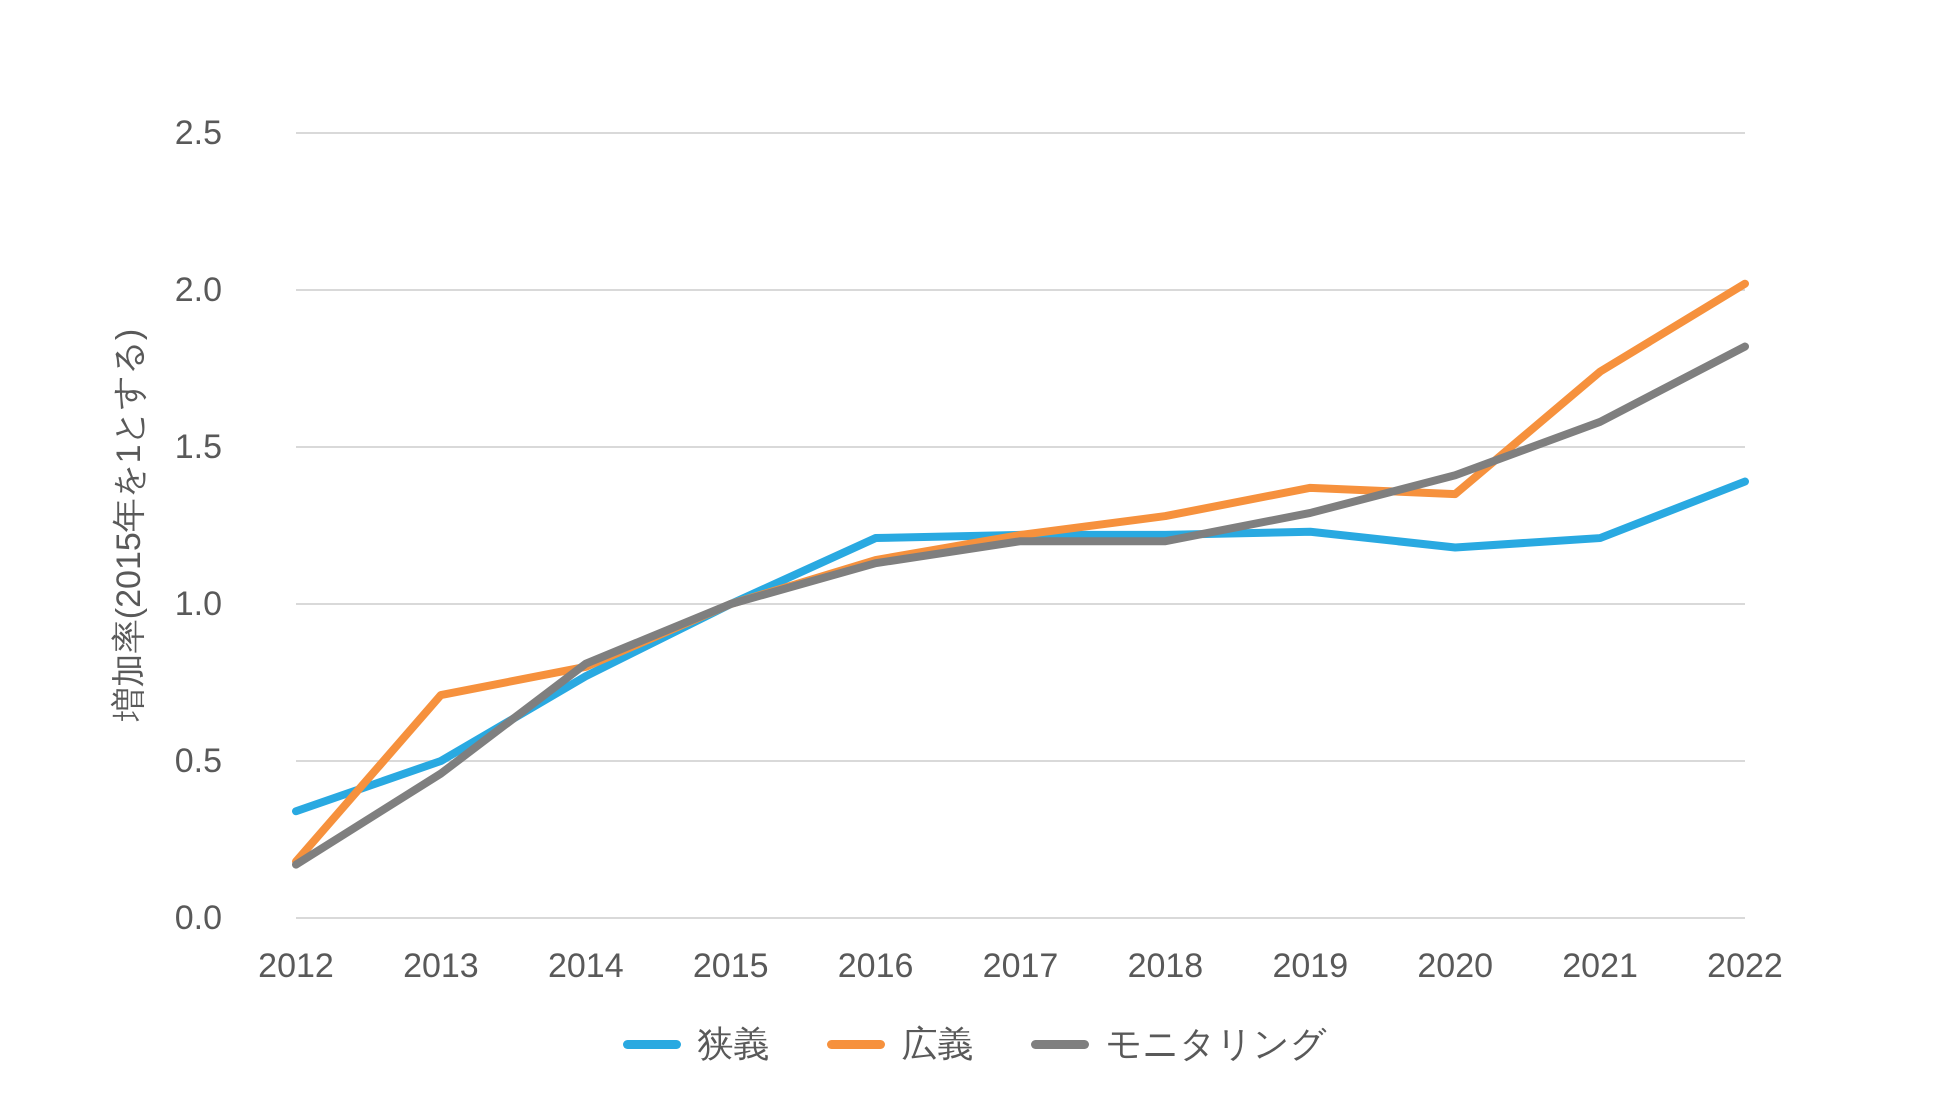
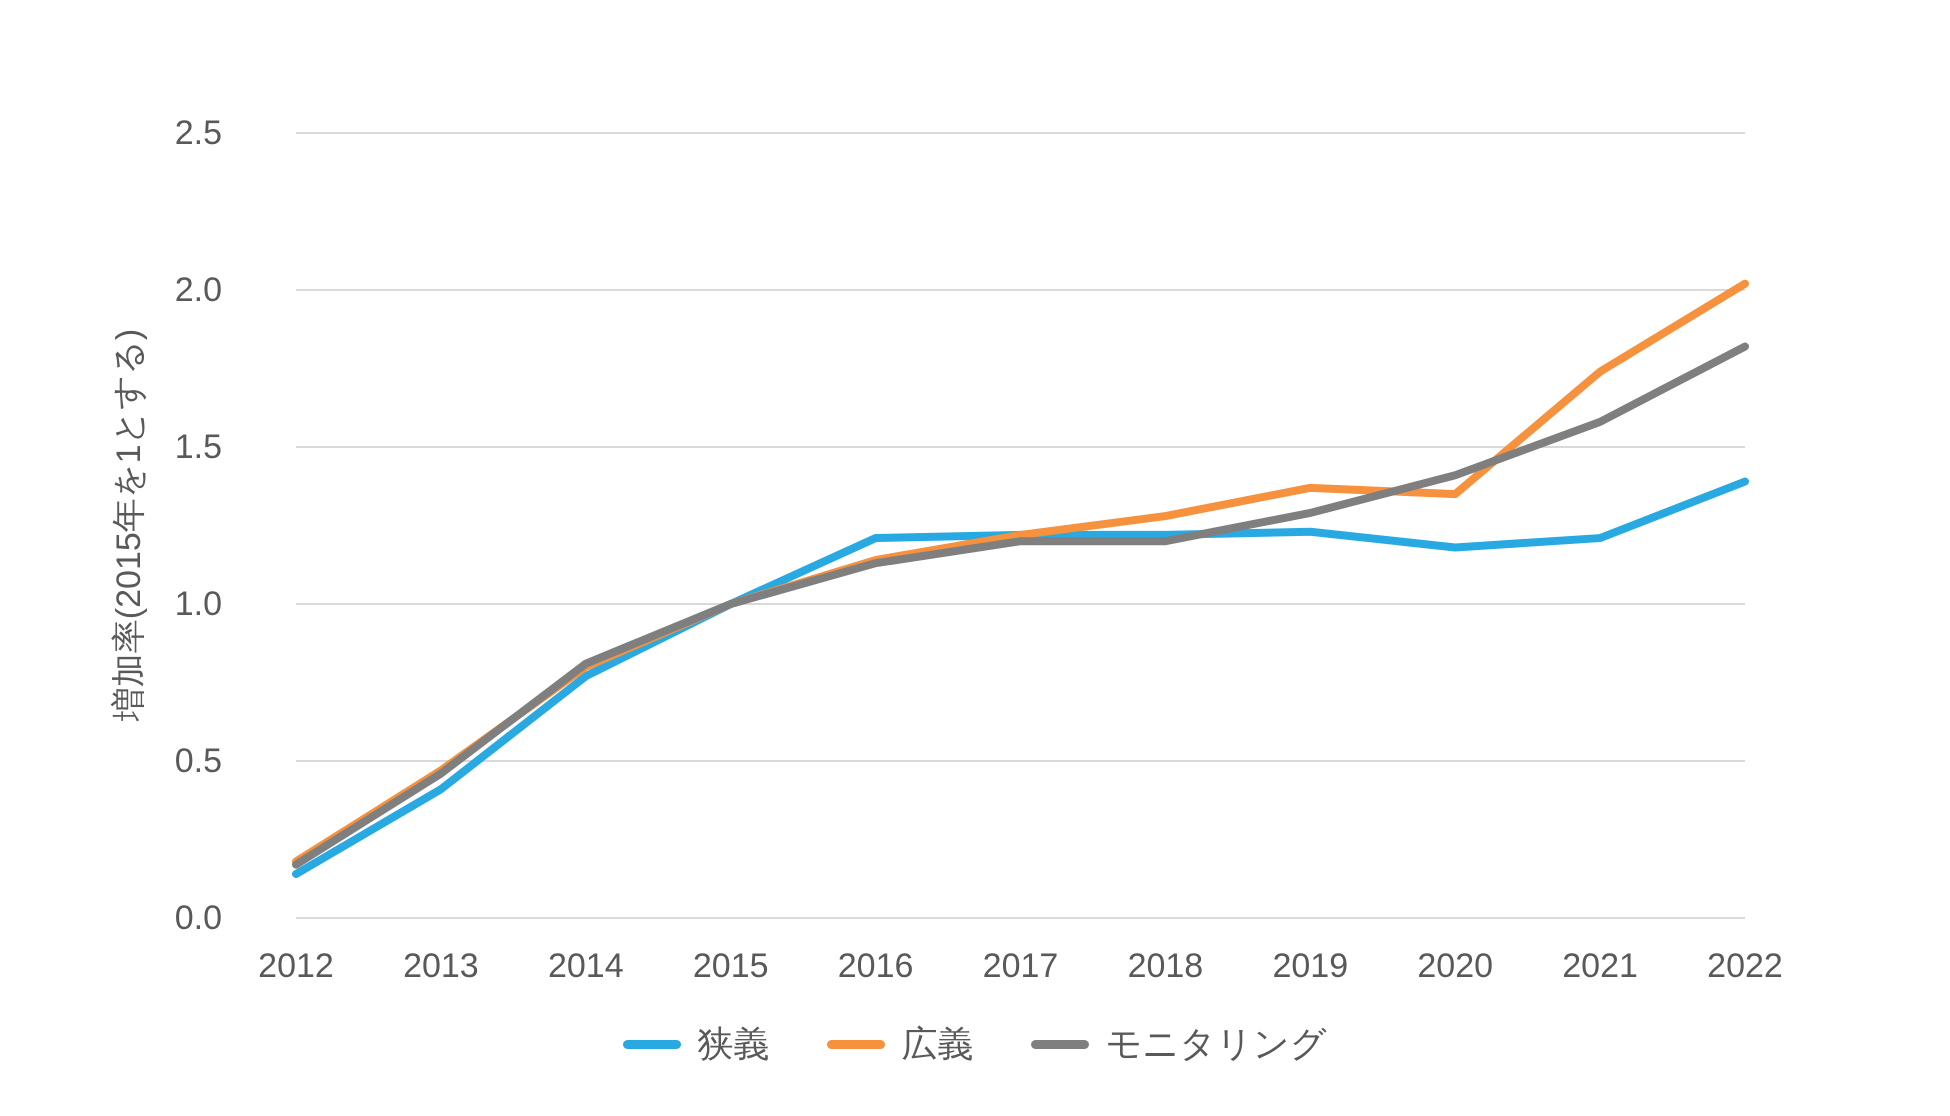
狭義/2012: 0.34 -> 0.14
狭義/2013: 0.50 -> 0.41
広義/2013: 0.71 -> 0.47
